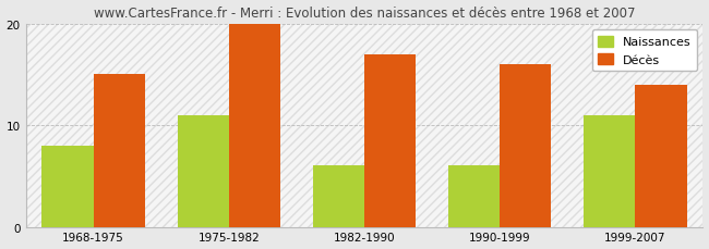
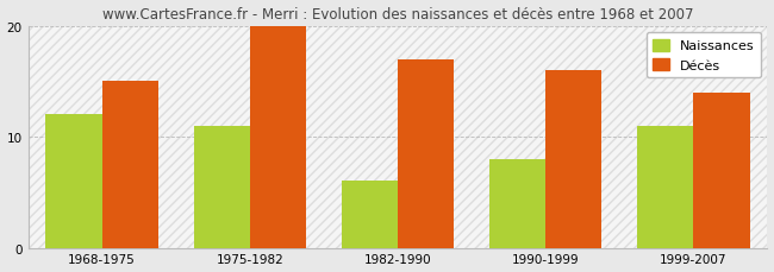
Naissances/1968-1975: 8 -> 12
Naissances/1990-1999: 6 -> 8
